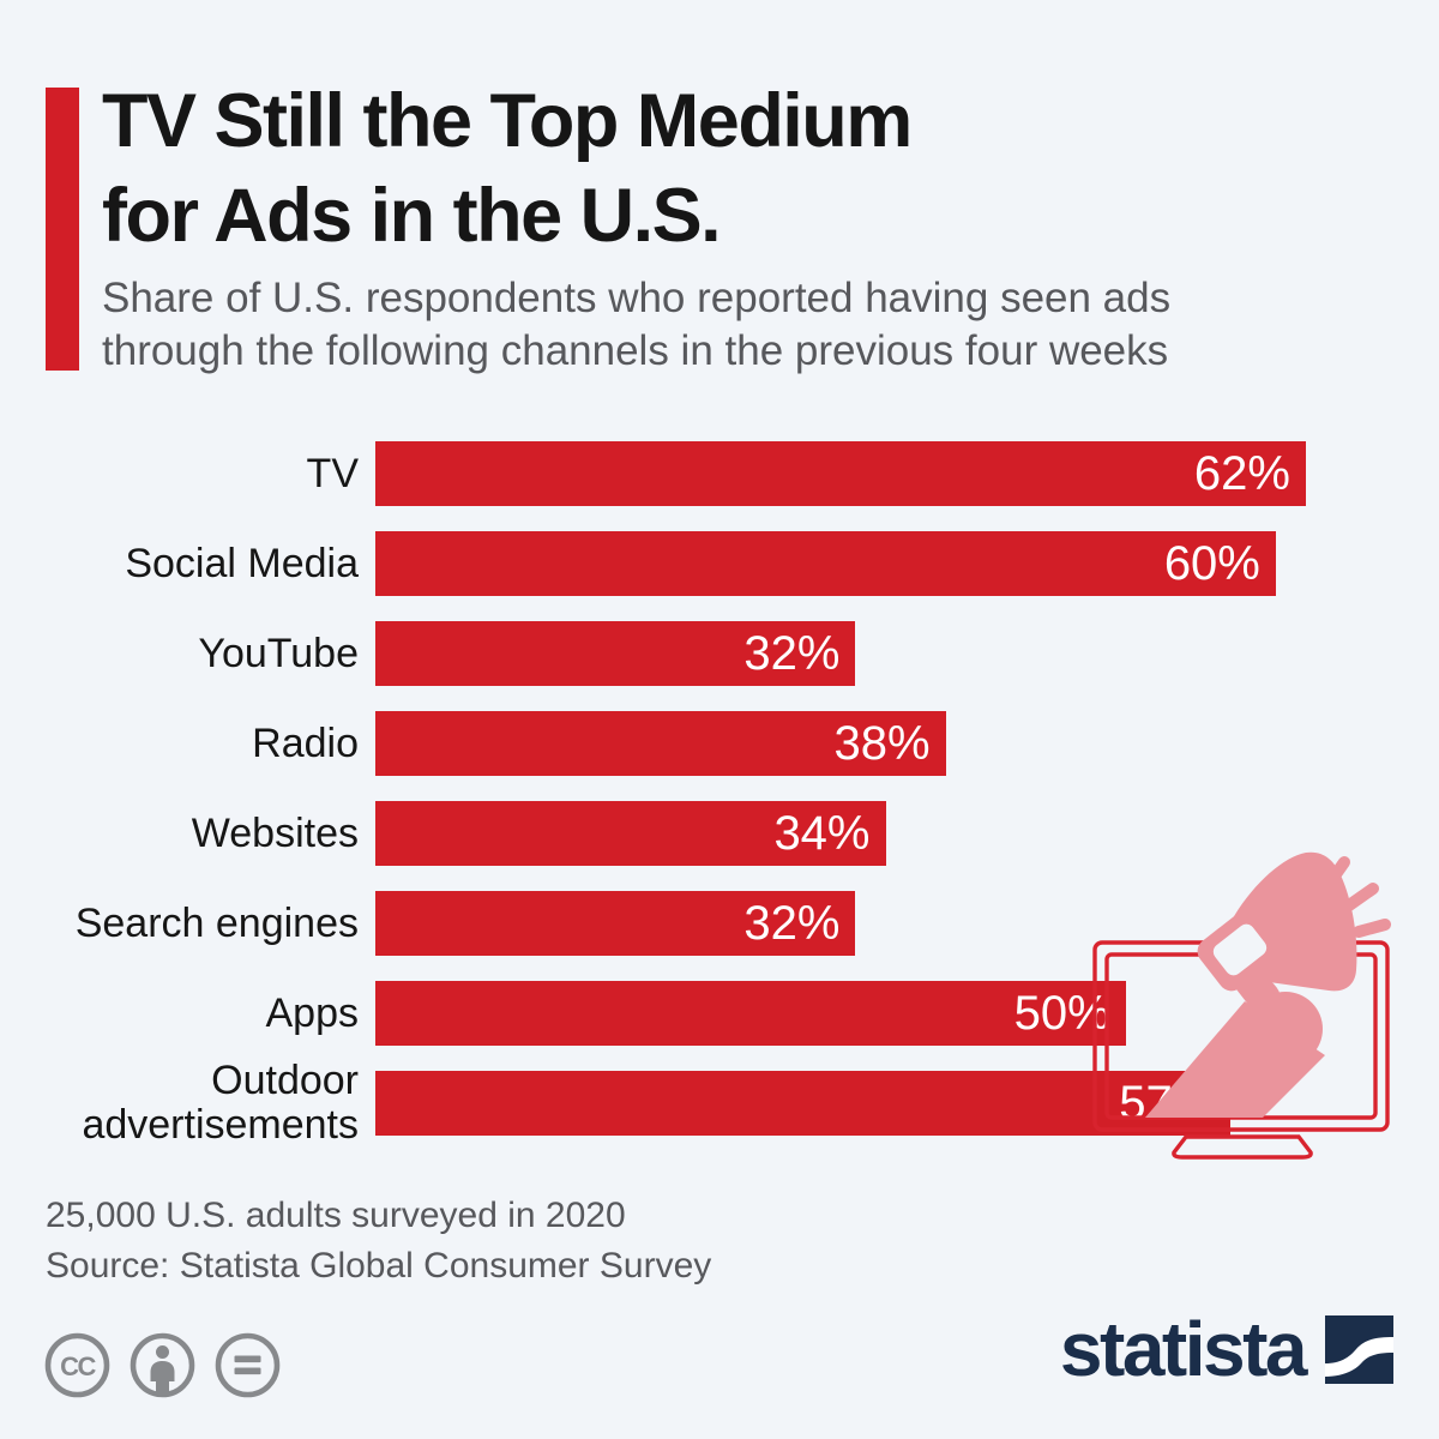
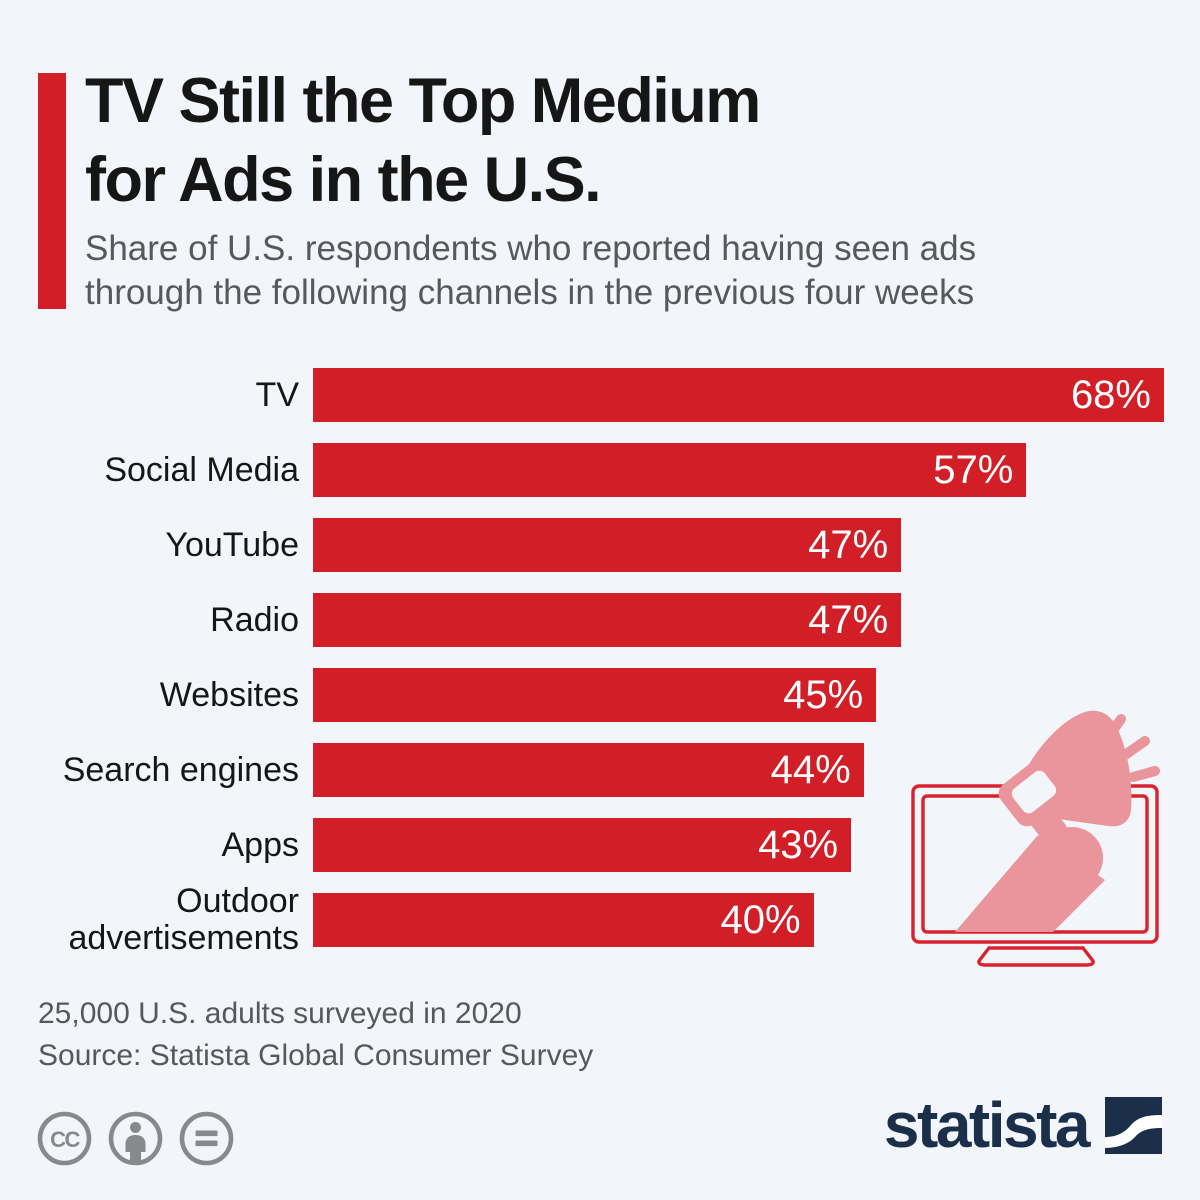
TV: 62% -> 68%
Social Media: 60% -> 57%
YouTube: 32% -> 47%
Radio: 38% -> 47%
Websites: 34% -> 45%
Search engines: 32% -> 44%
Apps: 50% -> 43%
Outdoor advertisements: 57% -> 40%
